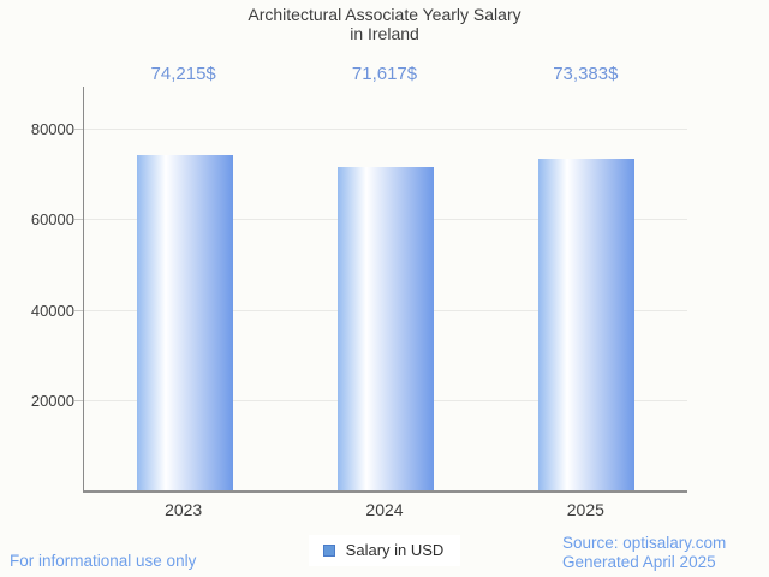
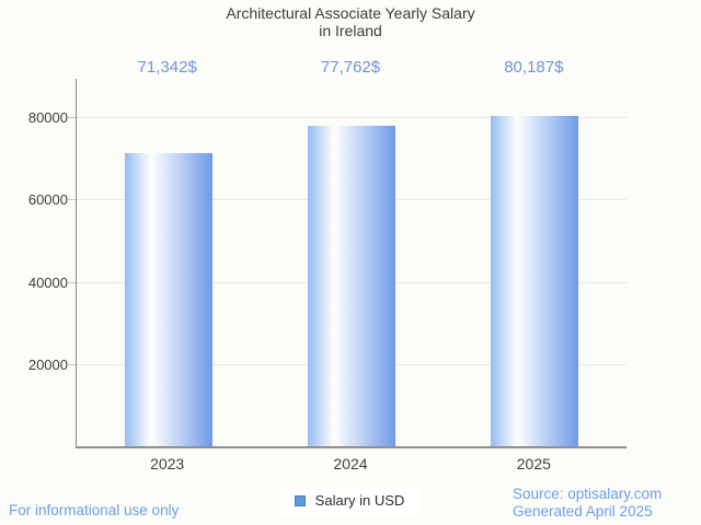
2023: 74,215 -> 71,342
2024: 71,617 -> 77,762
2025: 73,383 -> 80,187
